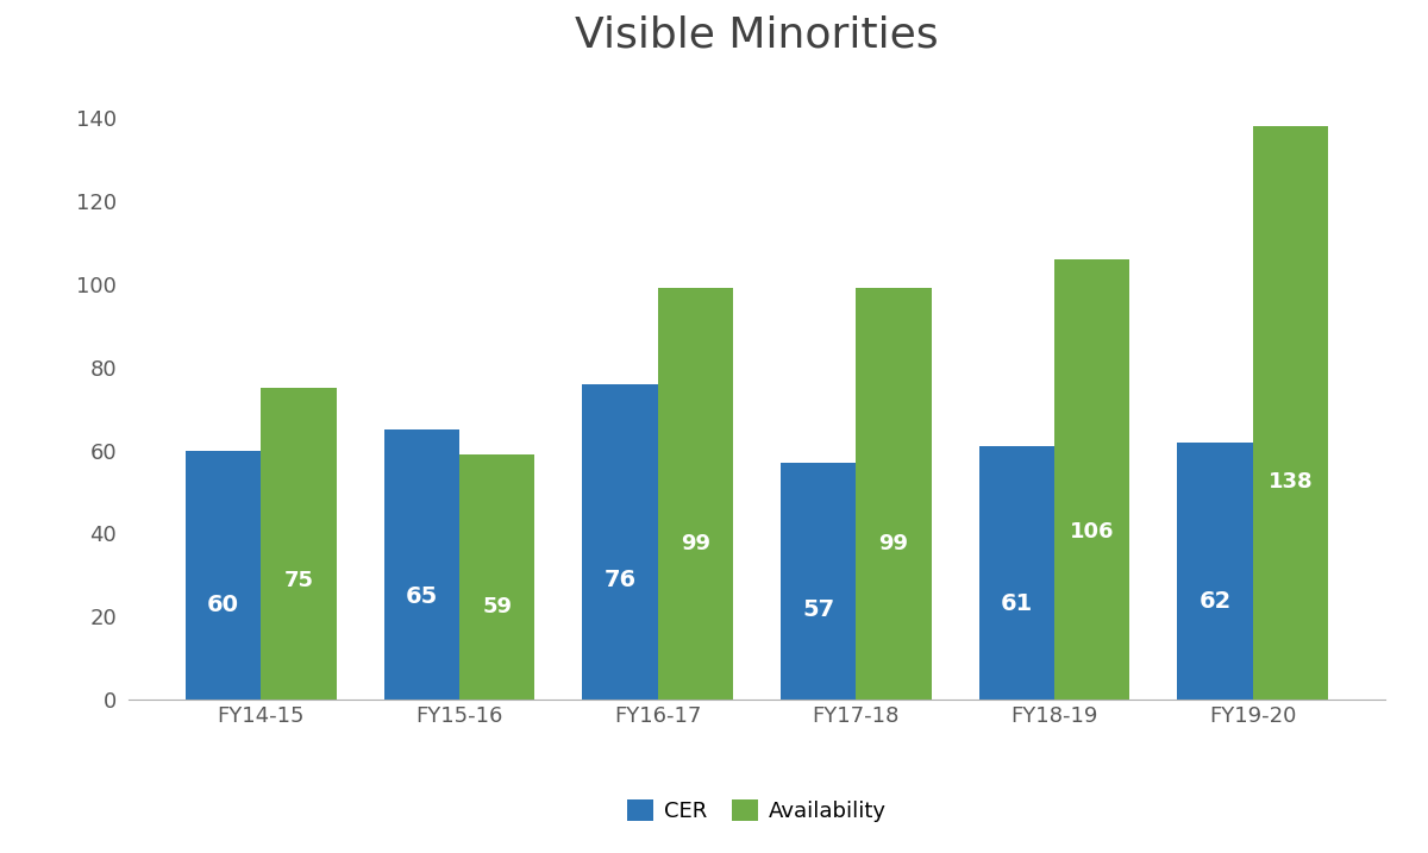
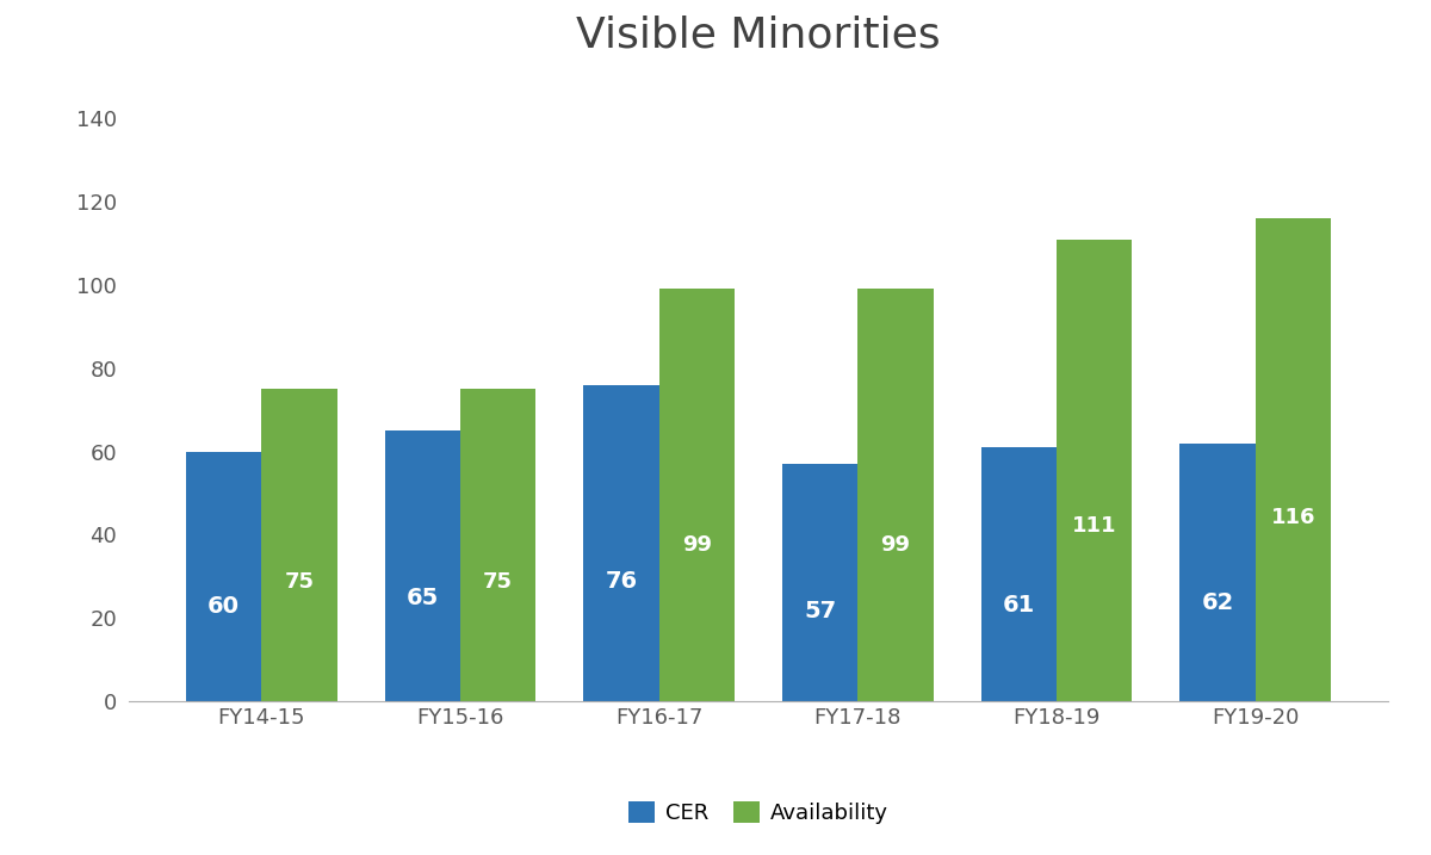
Availability/FY15-16: 59 -> 75
Availability/FY18-19: 106 -> 111
Availability/FY19-20: 138 -> 116
